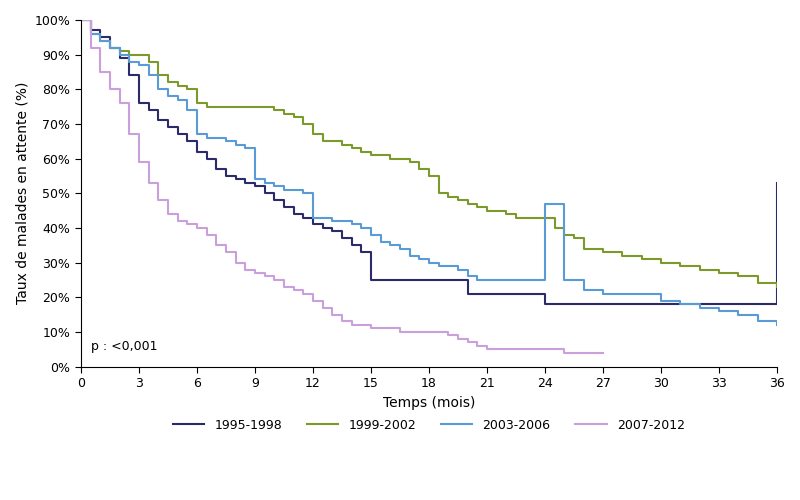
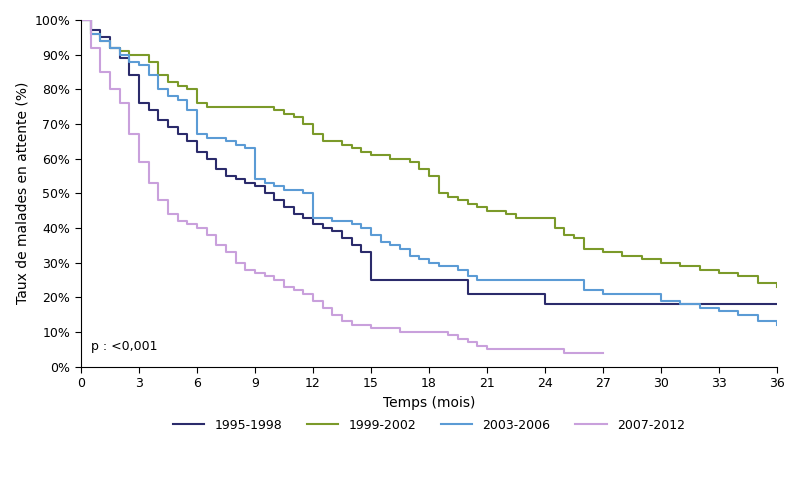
2003-2006/24: 47% -> 25%
1995-1998/36: 53% -> 18%
